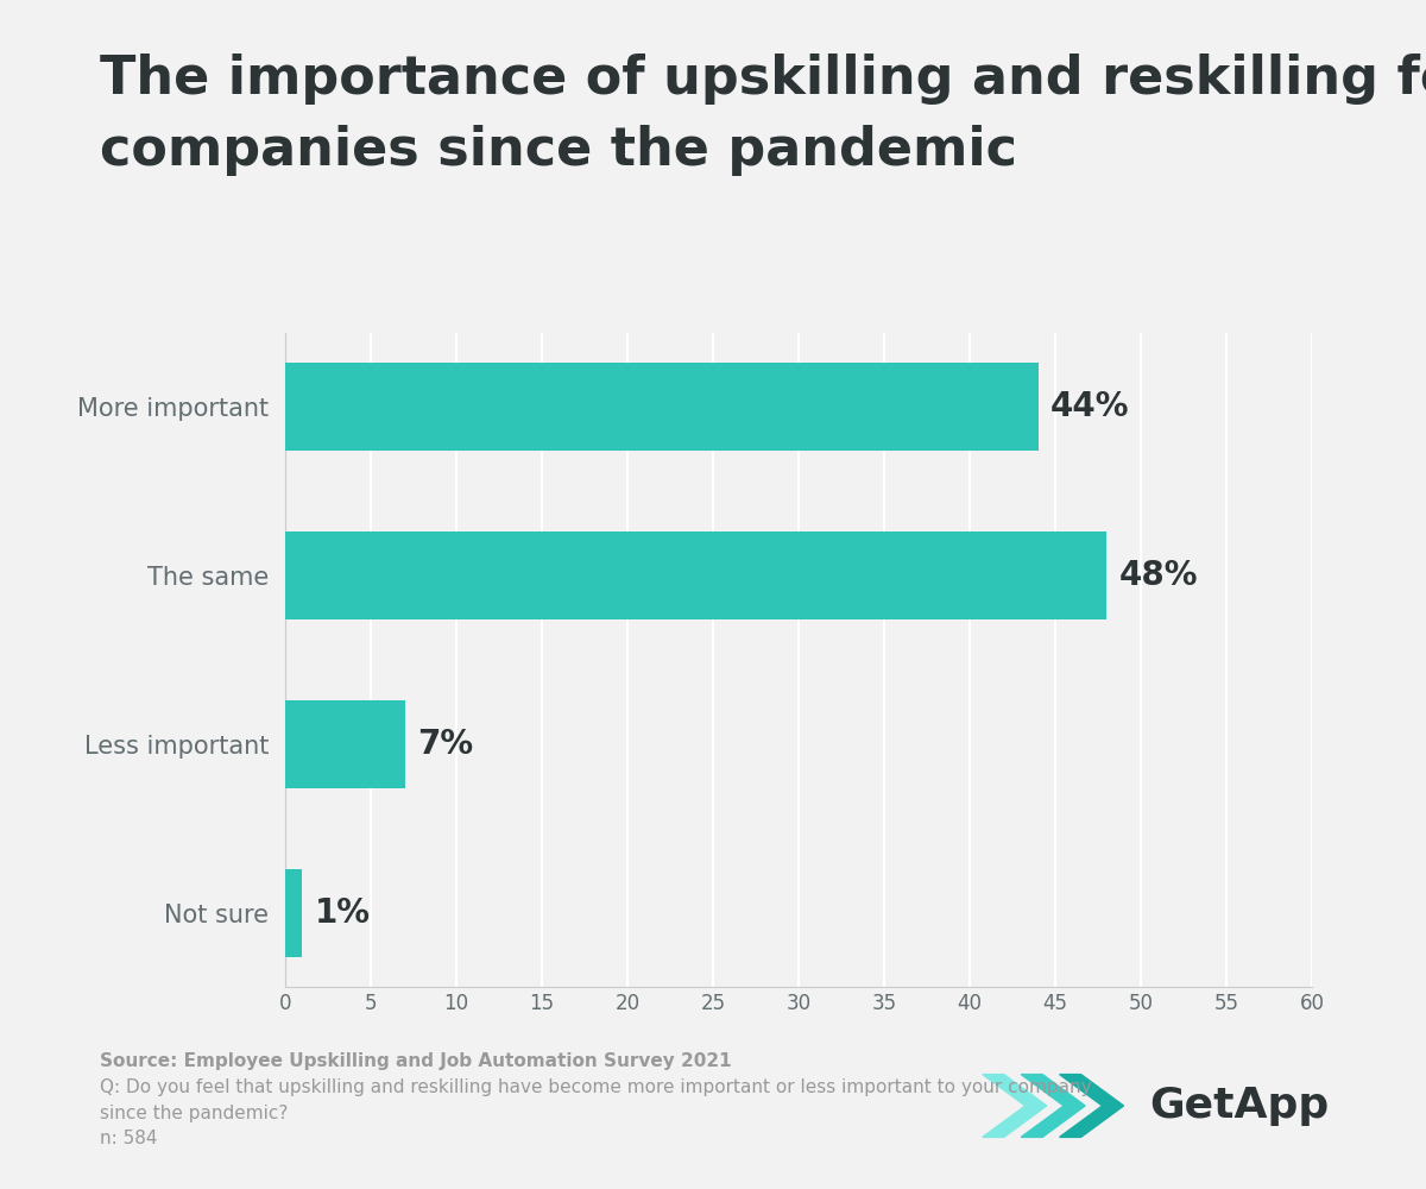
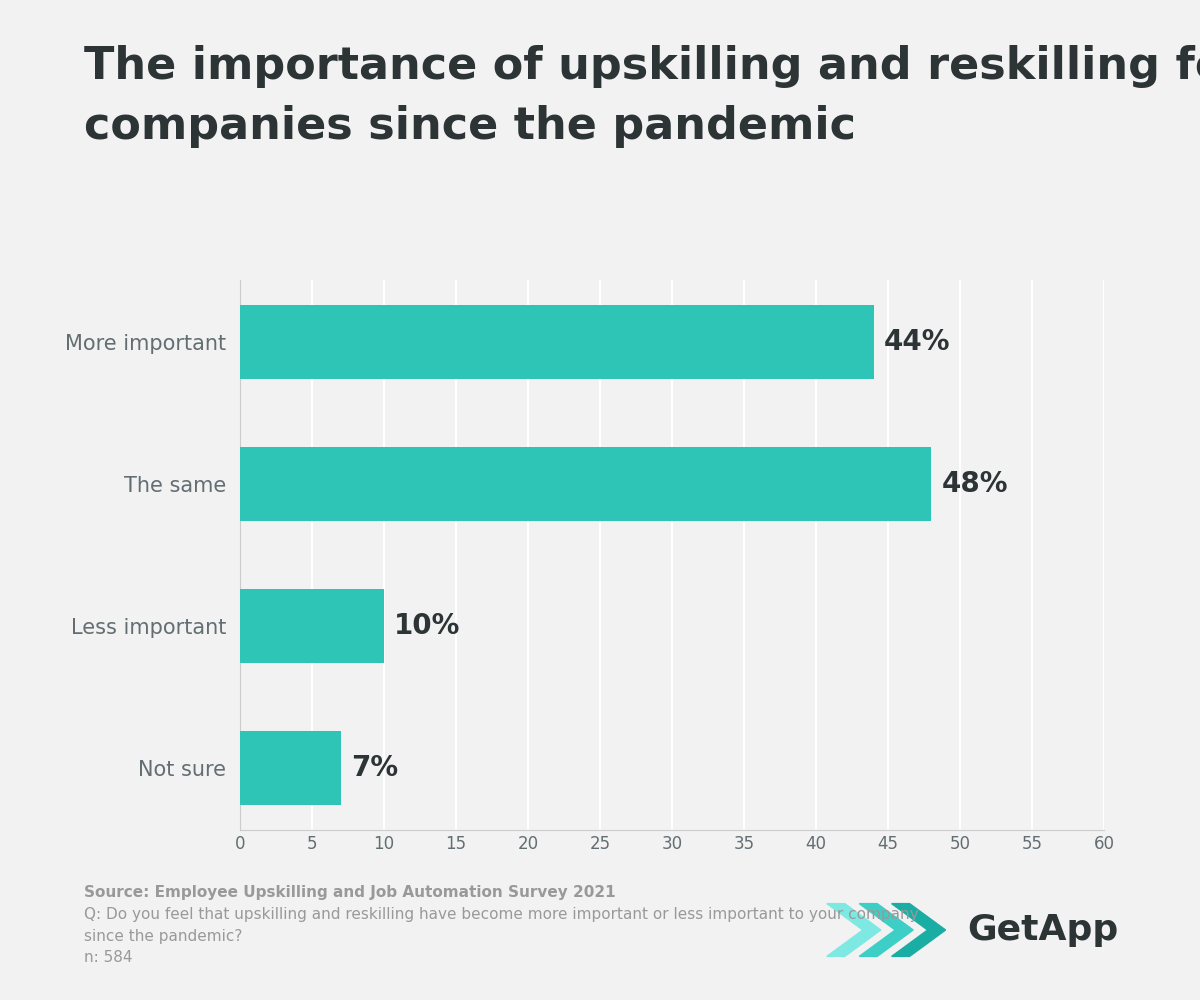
Less important: 7% -> 10%
Not sure: 1% -> 7%
